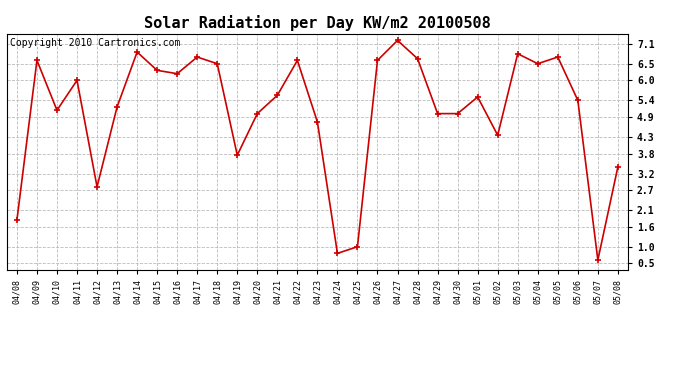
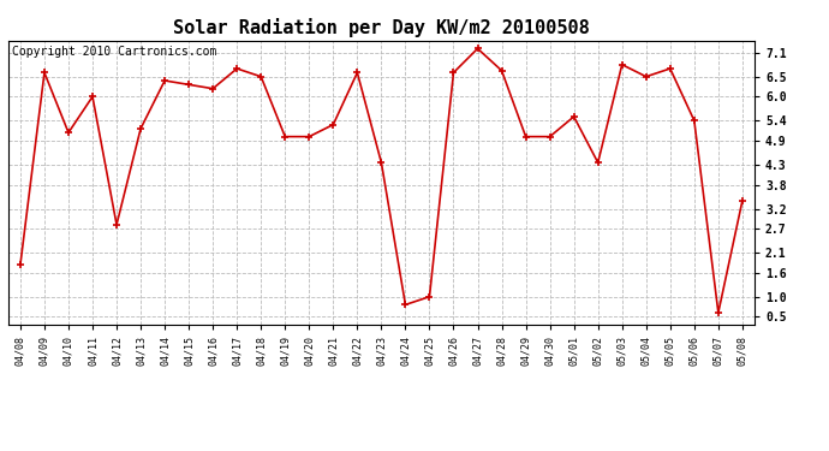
04/14: 6.85 -> 6.40
04/19: 3.75 -> 5.00
04/21: 5.55 -> 5.30
04/23: 4.75 -> 4.35
